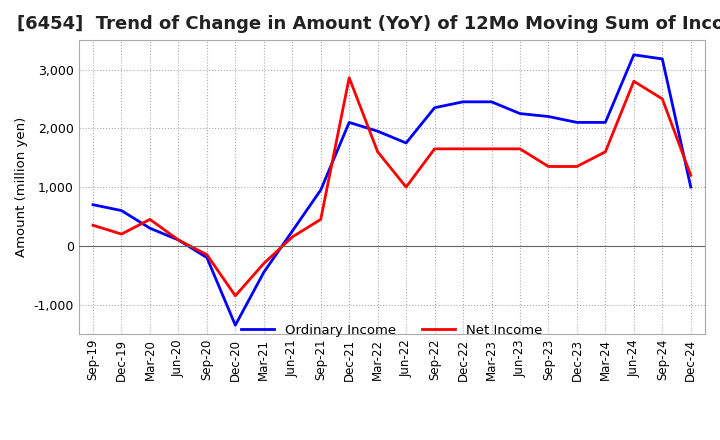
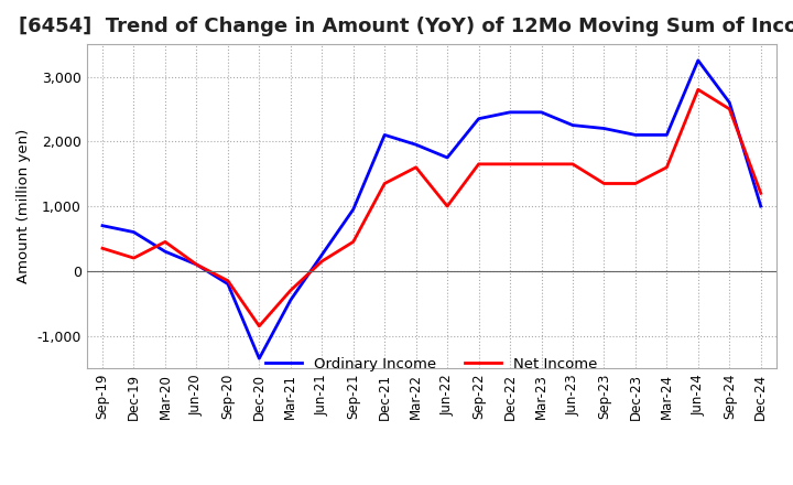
Net Income/Dec-21: 2,860 -> 1,350
Ordinary Income/Sep-24: 3,180 -> 2,600
